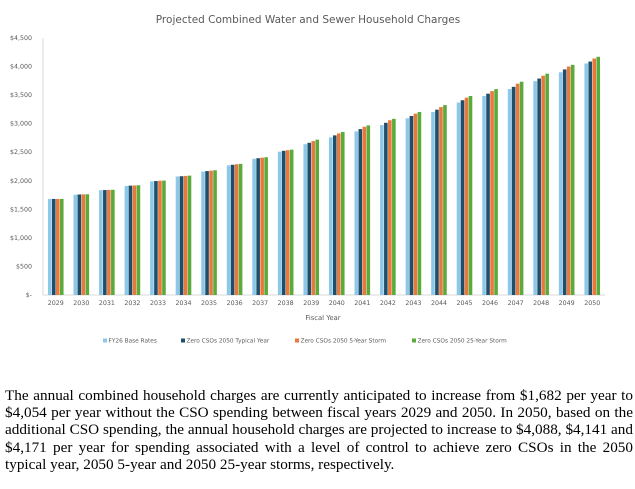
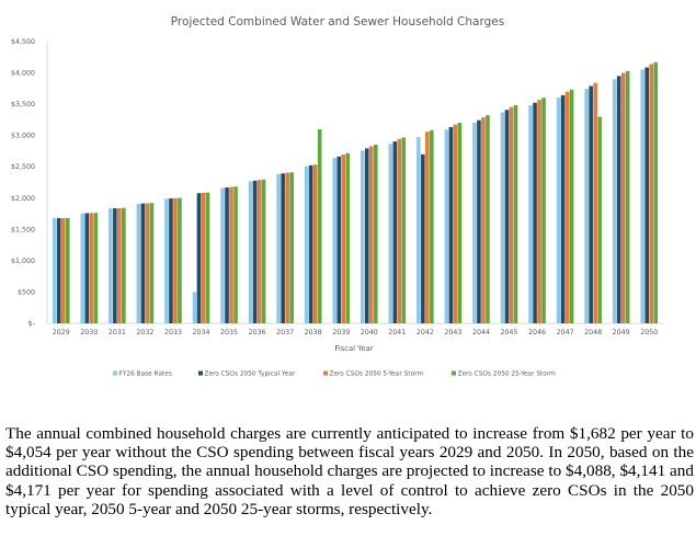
FY26 Base Rates/2034: $2100 -> $500
Zero CSOs 2050 25-Year Storm/2038: $2500 -> $3100
Zero CSOs 2050 Typical Year/2042: $3000 -> $2700
Zero CSOs 2050 25-Year Storm/2048: $3900 -> $3300
